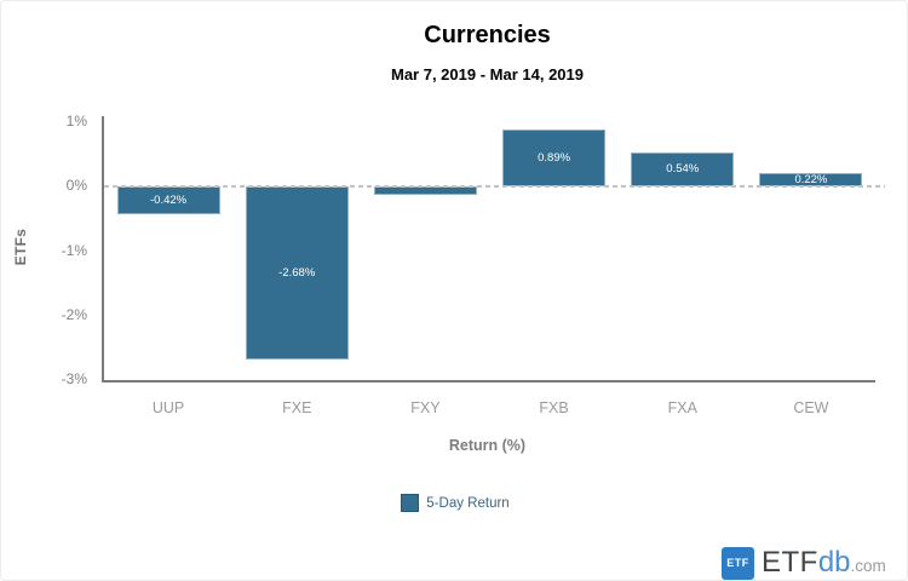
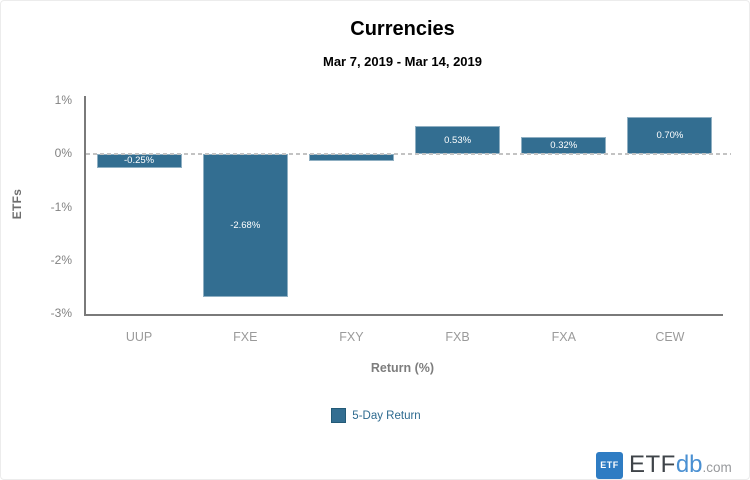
UUP: -0.42% -> -0.25%
FXB: 0.89% -> 0.53%
FXA: 0.54% -> 0.32%
CEW: 0.22% -> 0.70%
